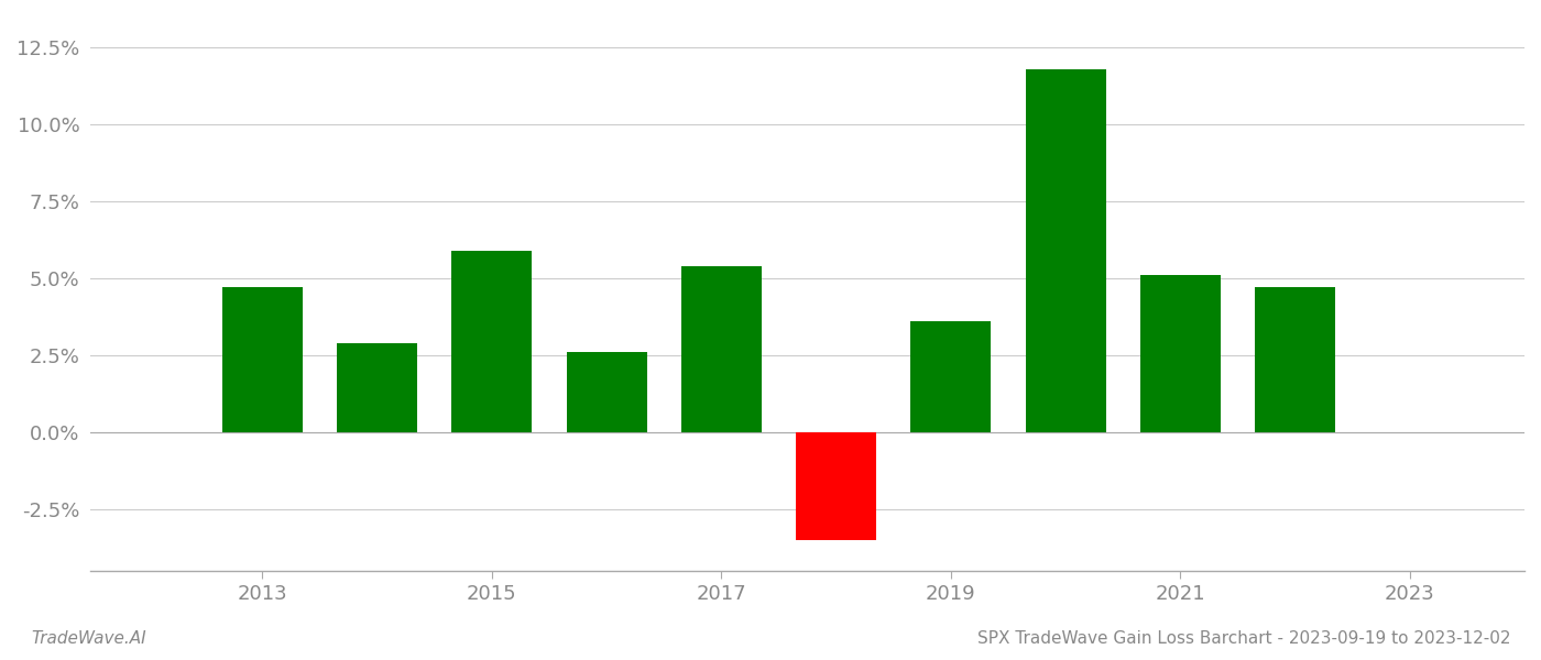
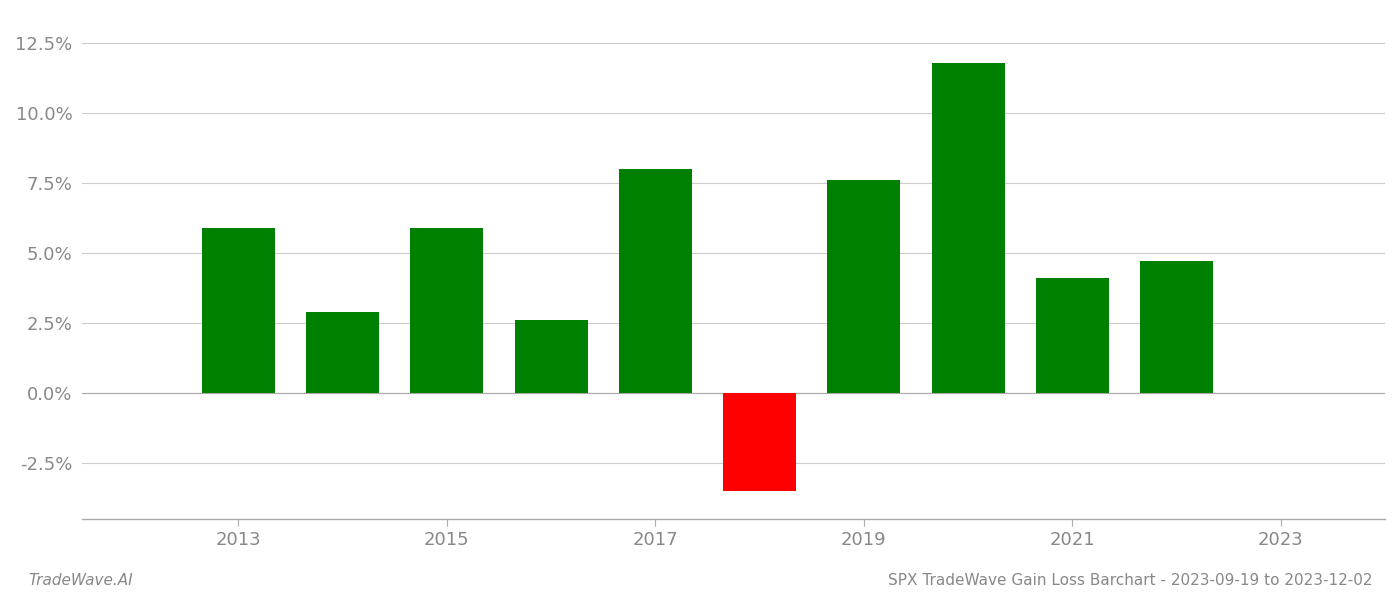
2013: 4.7% -> 5.9%
2017: 5.4% -> 8.0%
2019: 3.6% -> 7.6%
2021: 5.1% -> 4.1%
